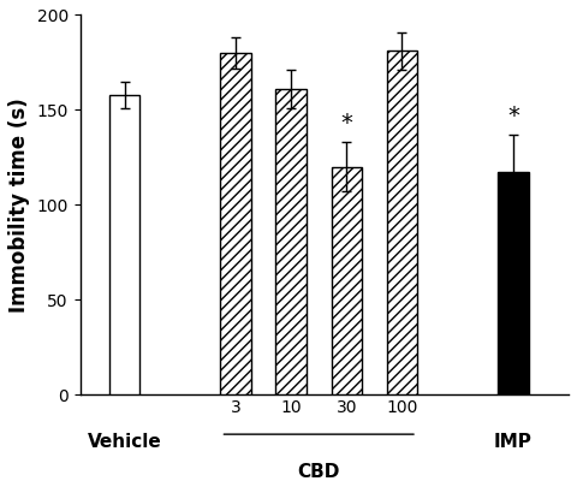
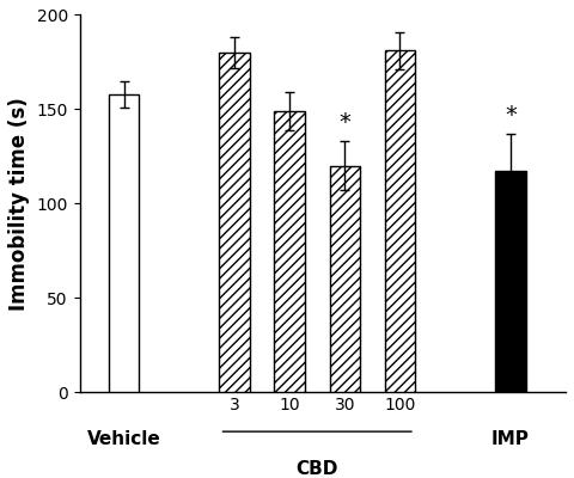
10: 161 -> 149
